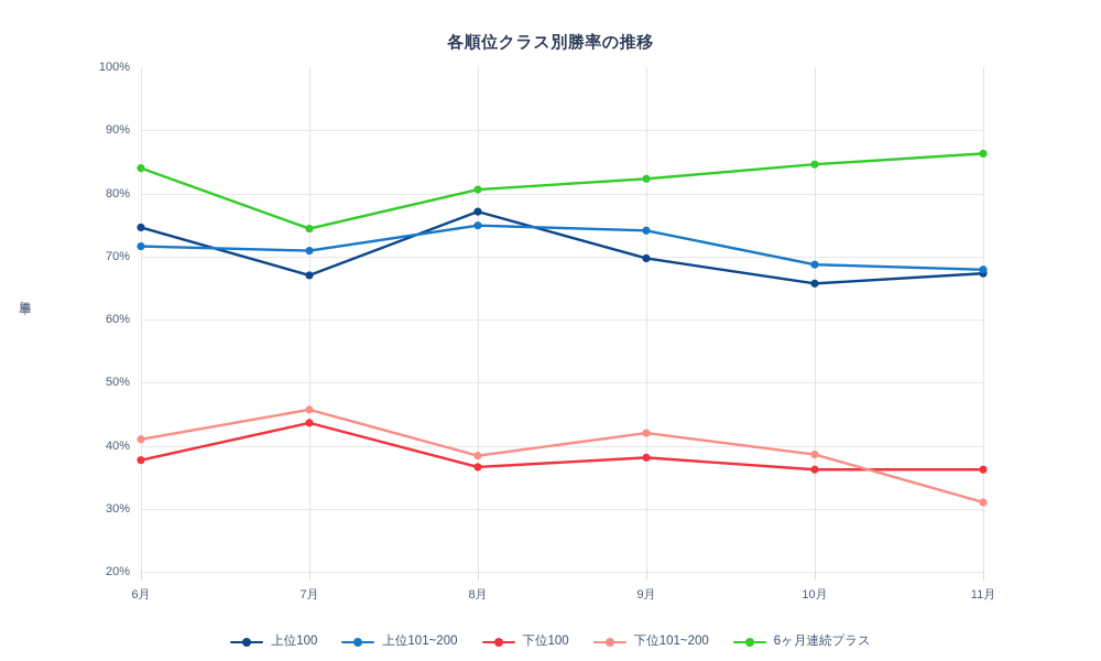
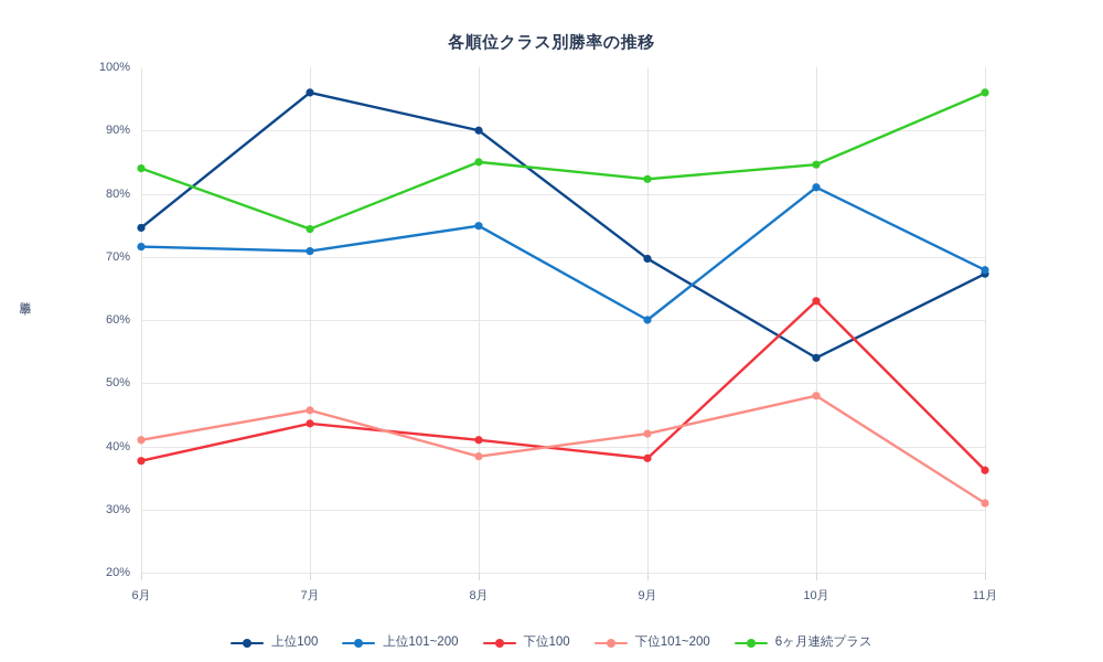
上位100/7月: 67% -> 96%
上位100/8月: 77% -> 90%
下位100/8月: 37% -> 41%
6ヶ月連続プラス/8月: 81% -> 85%
上位101~200/9月: 74% -> 60%
上位100/10月: 66% -> 54%
上位101~200/10月: 69% -> 81%
下位100/10月: 36% -> 63%
下位101~200/10月: 39% -> 48%
6ヶ月連続プラス/11月: 86% -> 96%
